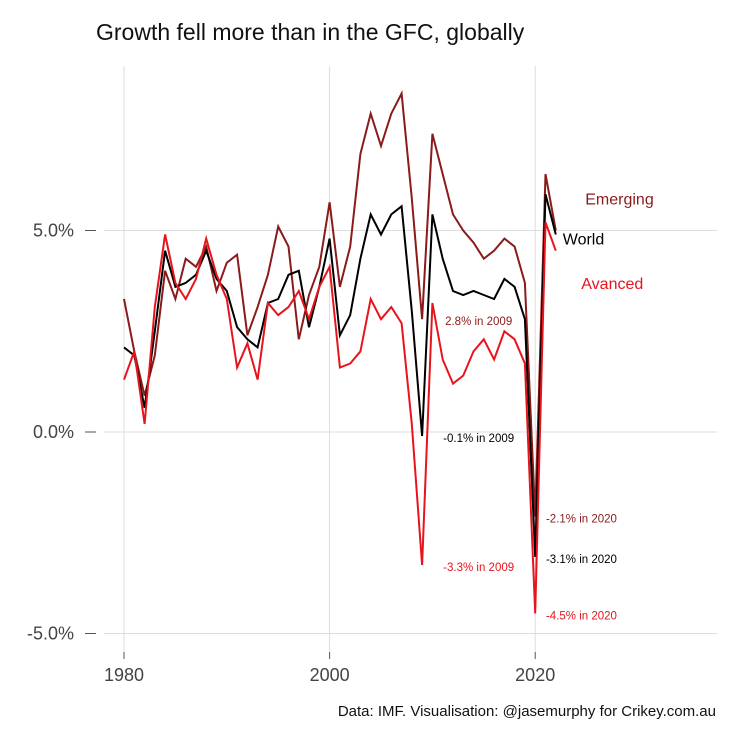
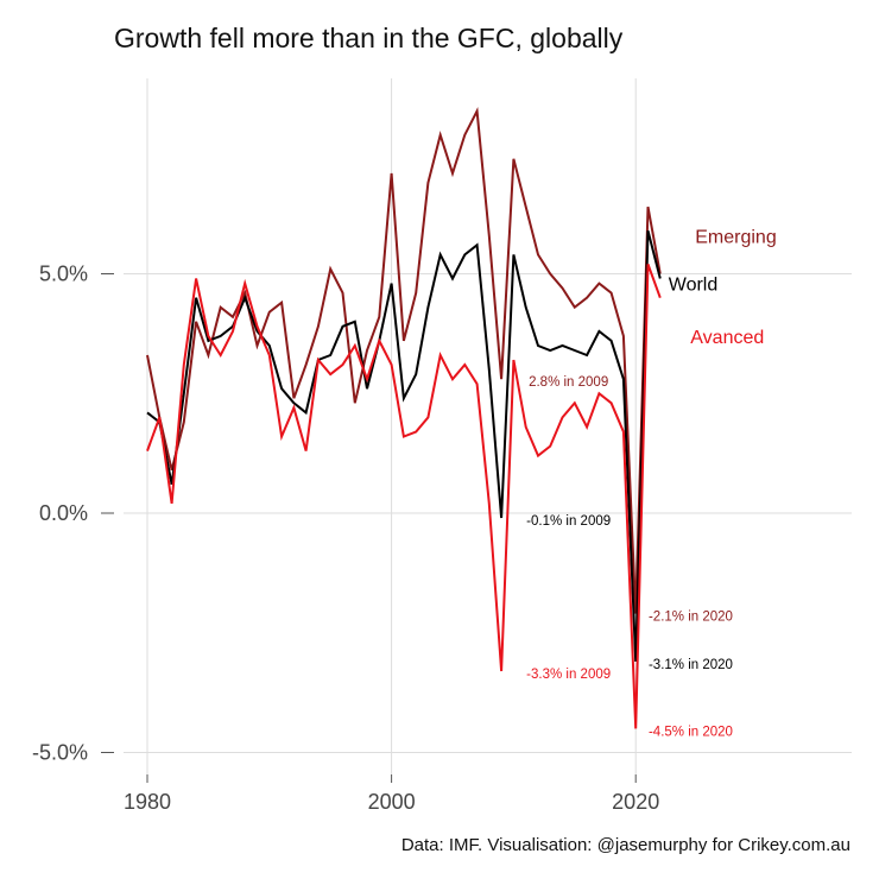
Emerging/2000: 5.7% -> 7.1%
Avanced/2000: 4.1% -> 3.1%
